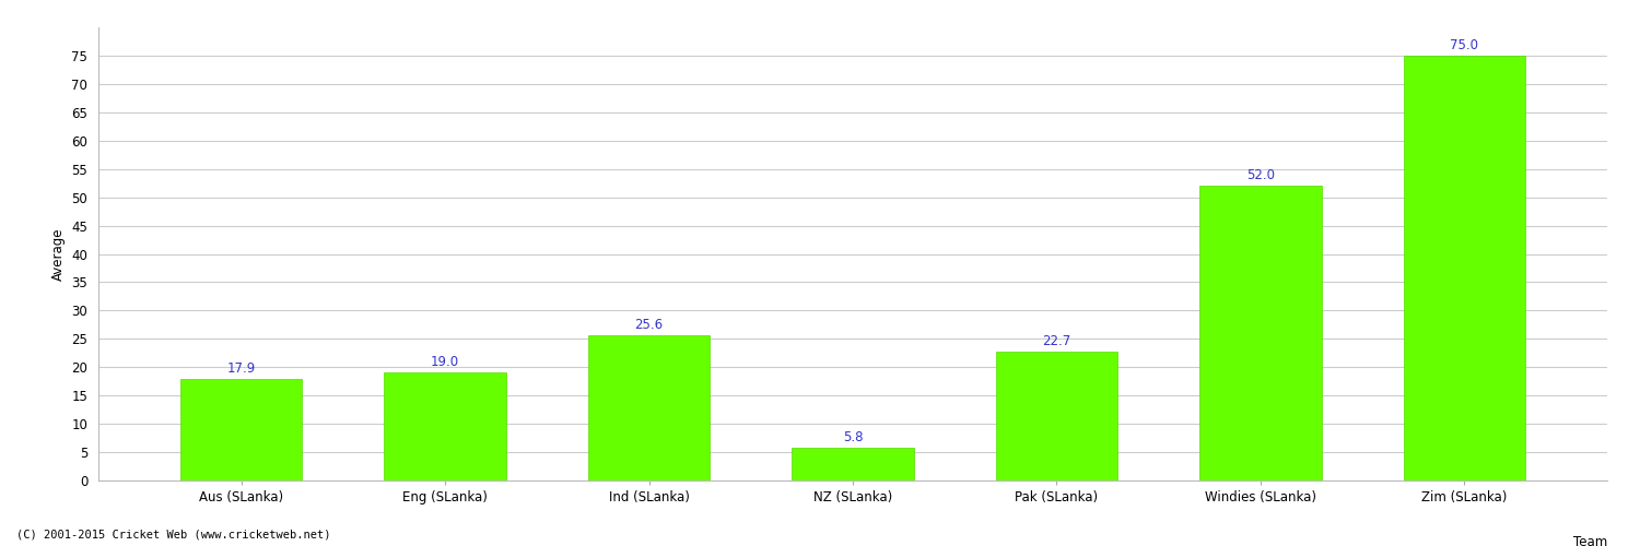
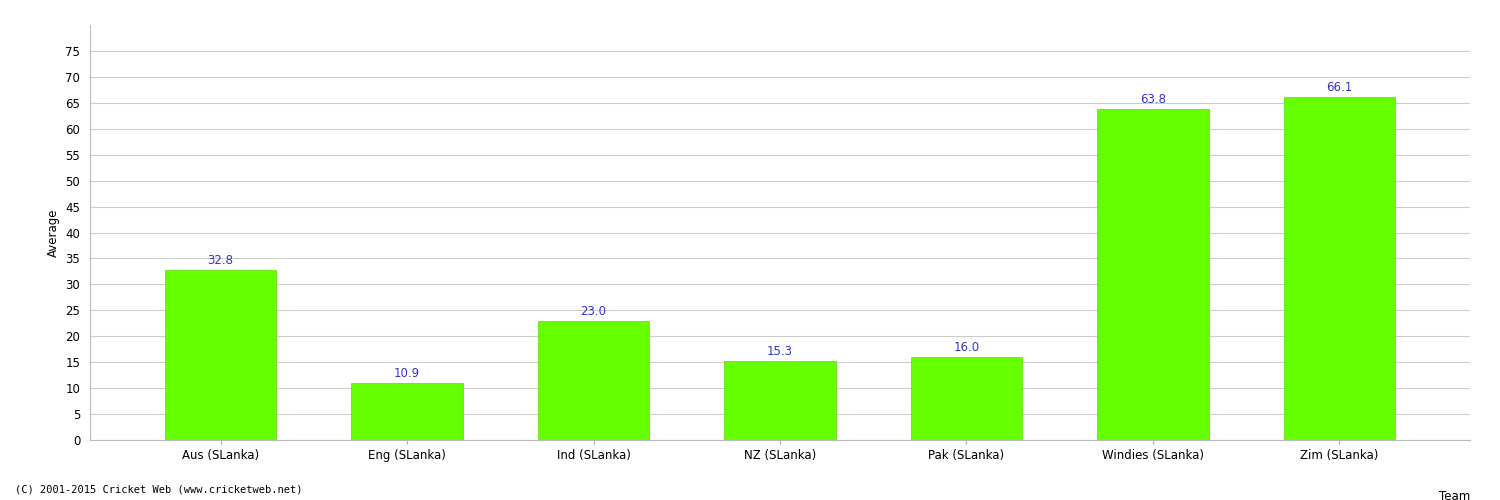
Aus (SLanka): 17.9 -> 32.8
Eng (SLanka): 19.0 -> 10.9
Ind (SLanka): 25.6 -> 23.0
NZ (SLanka): 5.8 -> 15.3
Pak (SLanka): 22.7 -> 16.0
Windies (SLanka): 52.0 -> 63.8
Zim (SLanka): 75.0 -> 66.1
